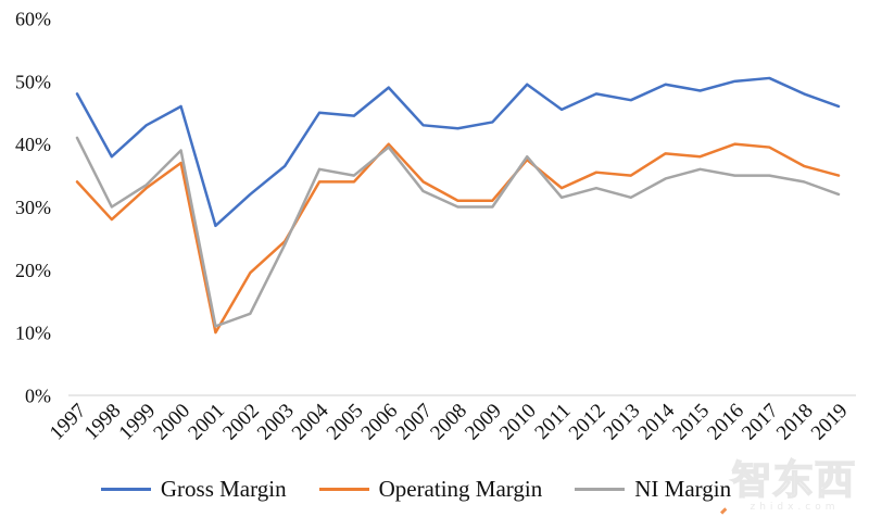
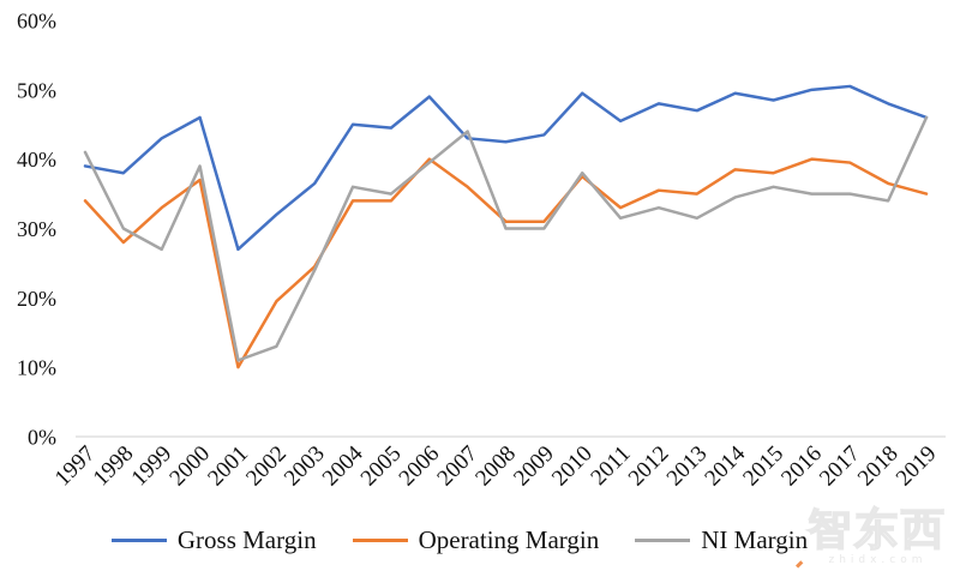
Gross Margin/1997: 48% -> 39%
NI Margin/1999: 34% -> 27%
Operating Margin/2007: 34% -> 36%
NI Margin/2007: 32% -> 44%
NI Margin/2019: 32% -> 46%
